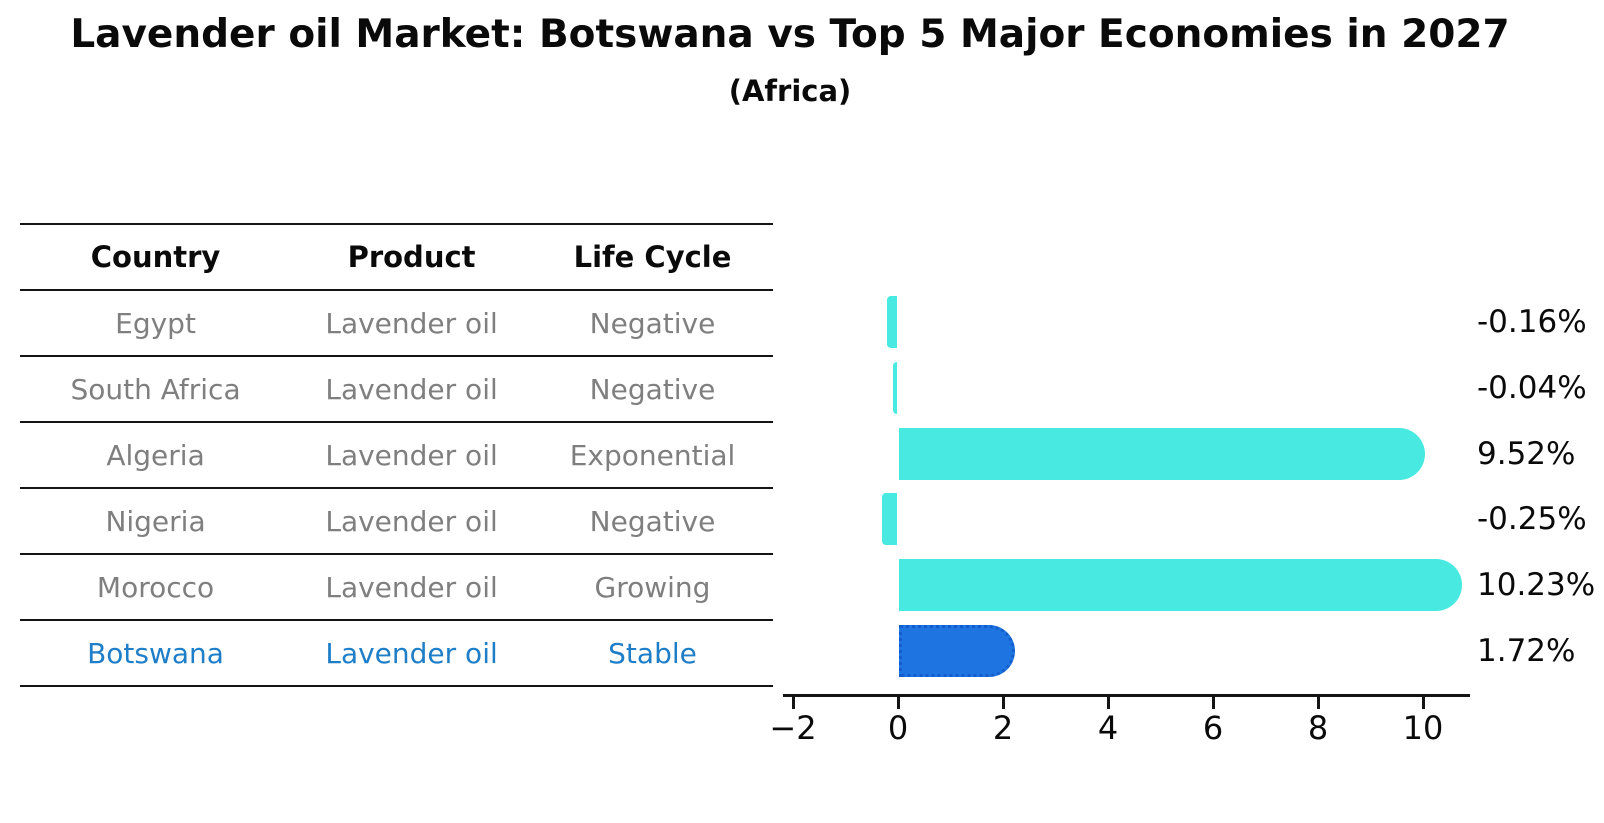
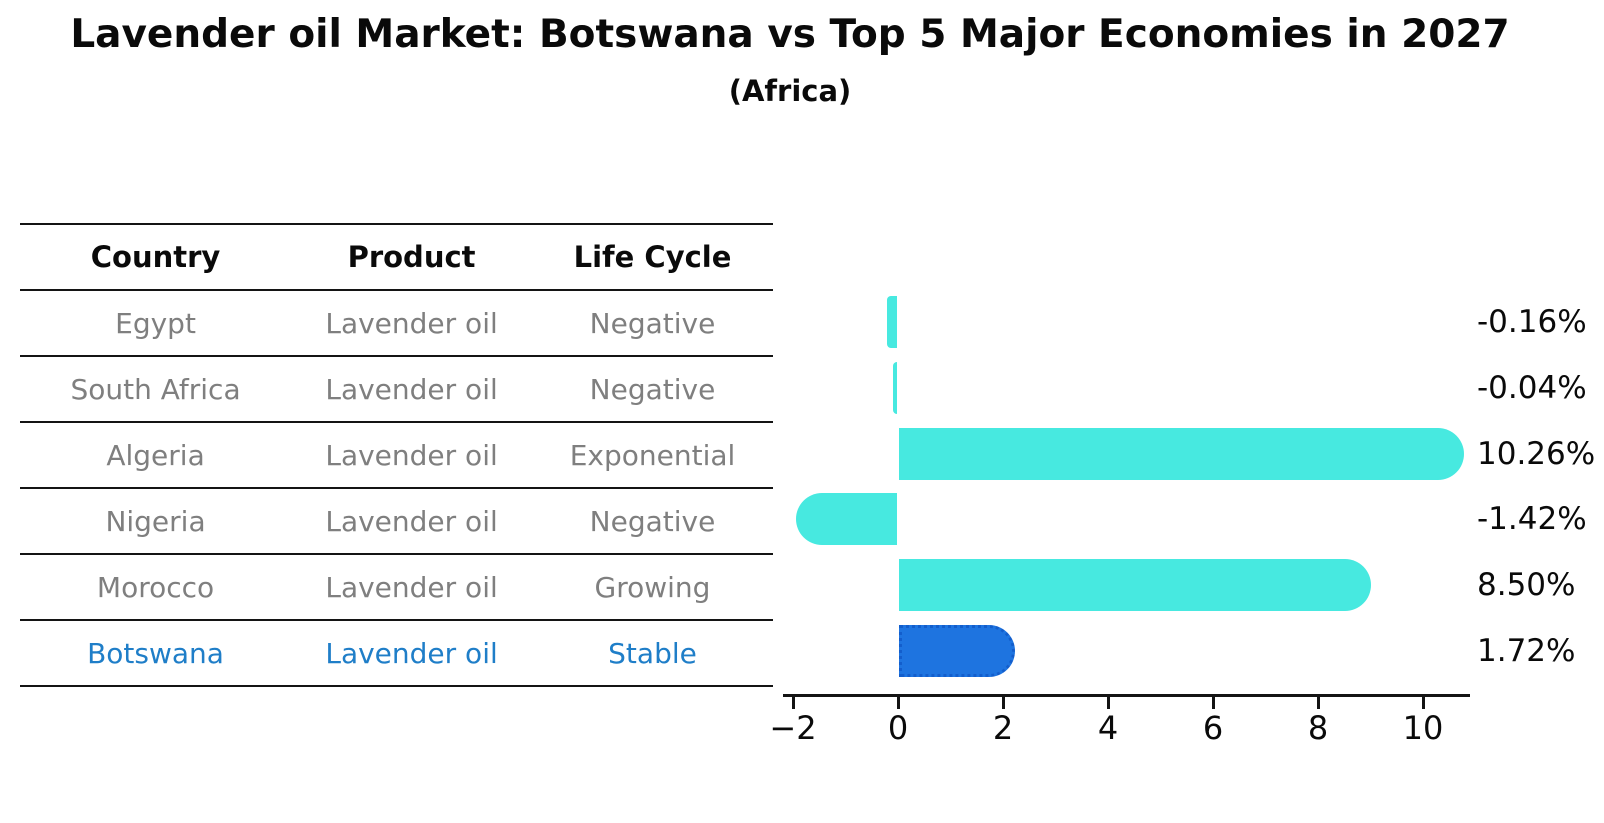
Algeria: 9.52% -> 10.26%
Nigeria: -0.25% -> -1.42%
Morocco: 10.23% -> 8.50%
